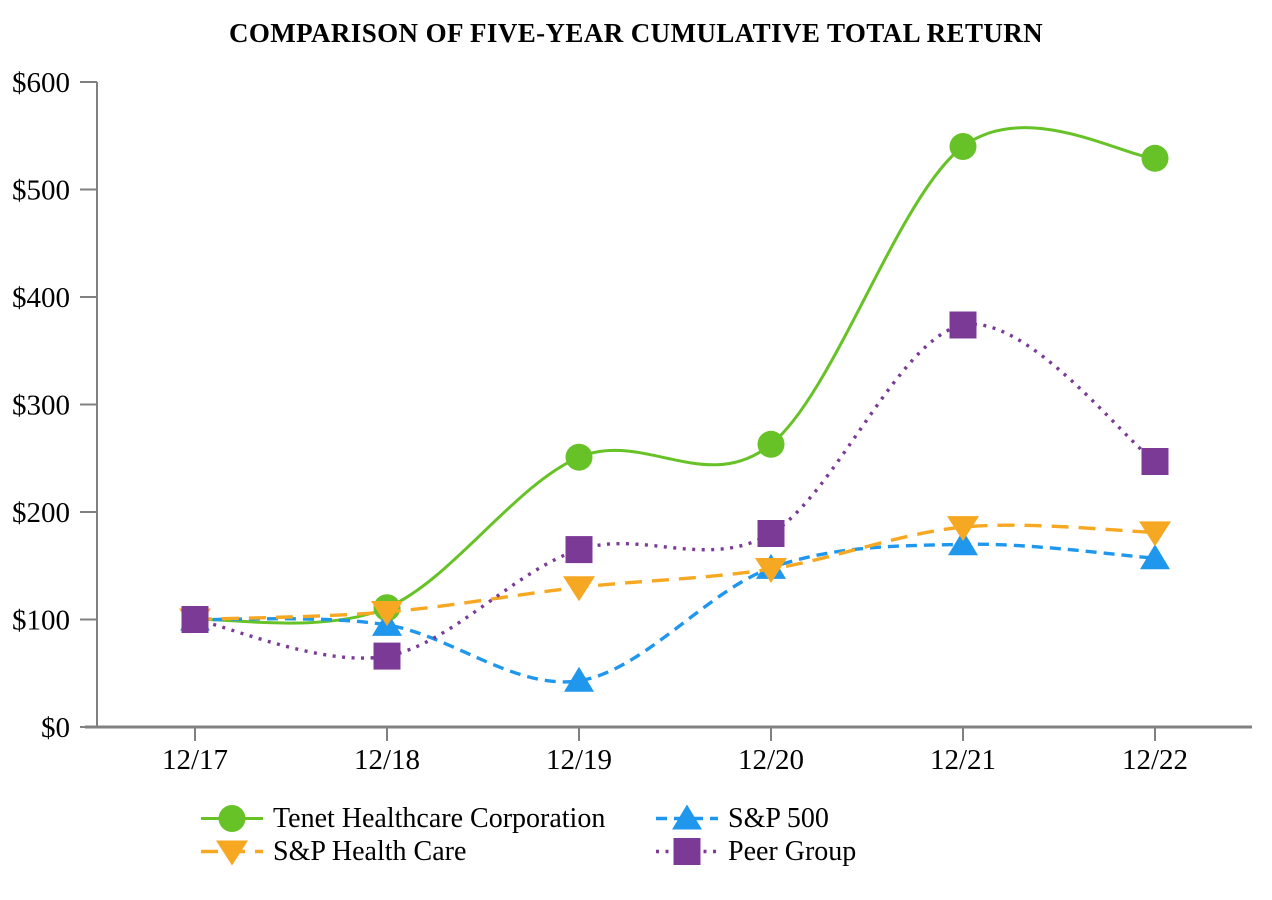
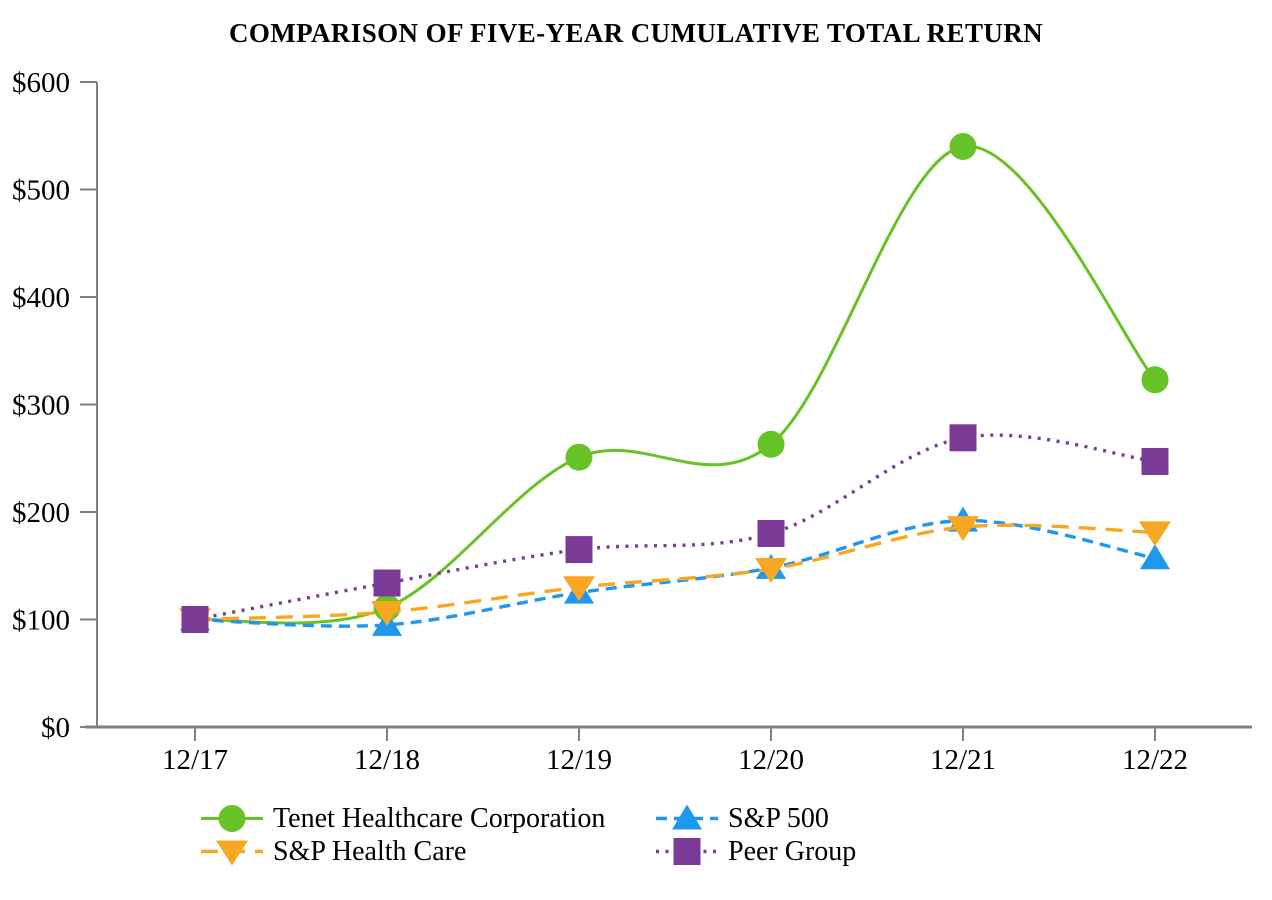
Peer Group/12/18: $66 -> $134
S&P 500/12/19: $43 -> $125
S&P 500/12/21: $170 -> $192
Peer Group/12/21: $374 -> $269
Tenet Healthcare Corporation/12/22: $529 -> $323
